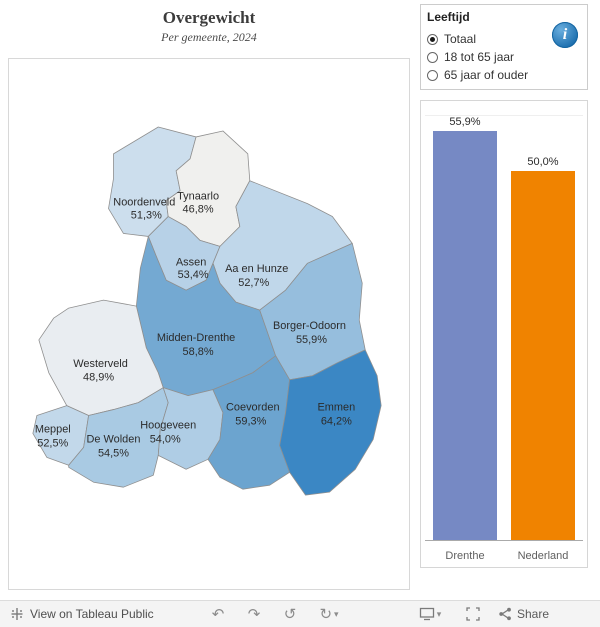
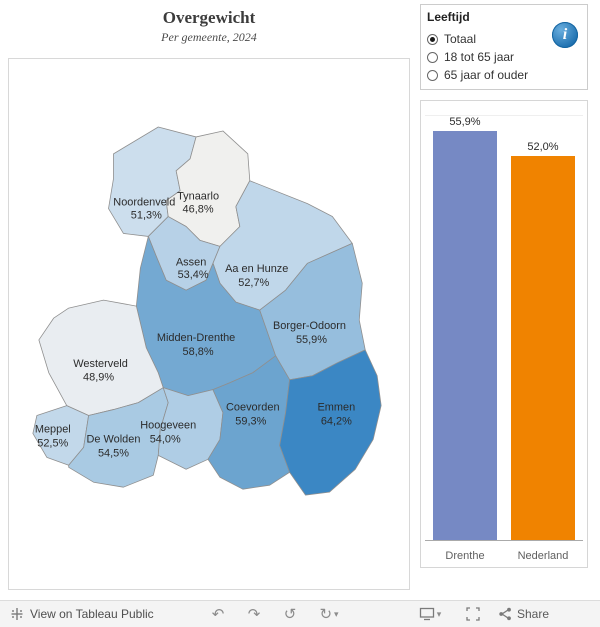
Nederland: 50,0% -> 52,0%
